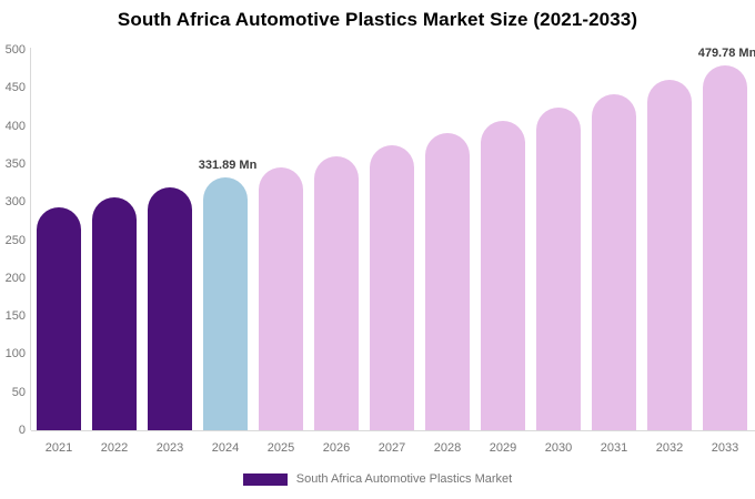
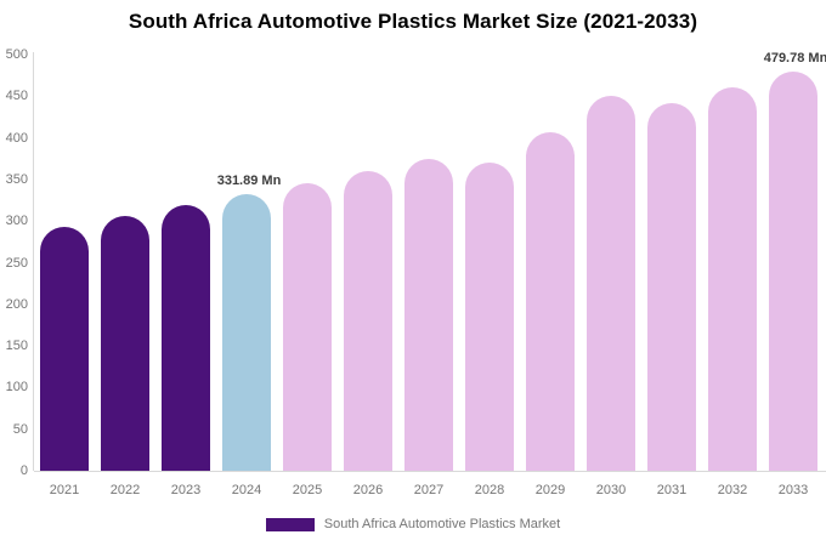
2028: 390 -> 370
2030: 420 -> 450
